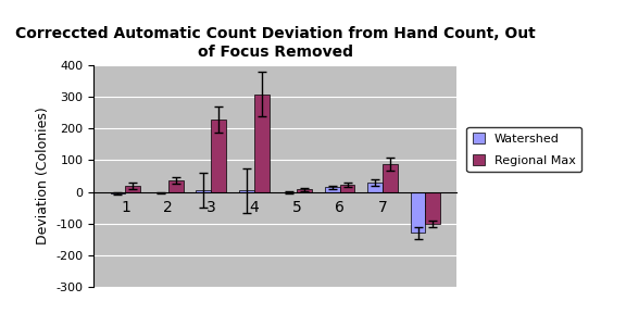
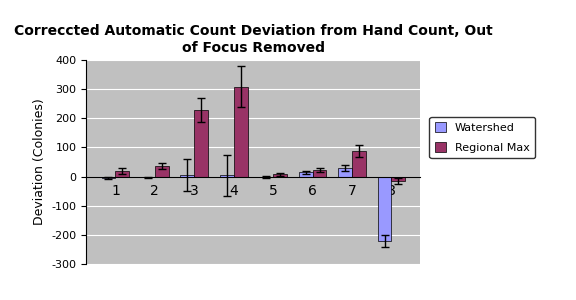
Watershed/8: -130 -> -220
Regional Max/8: -100 -> -15
